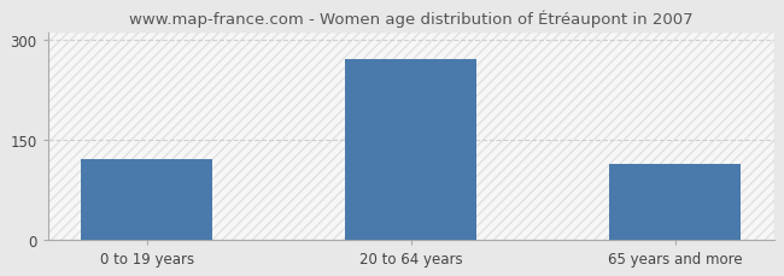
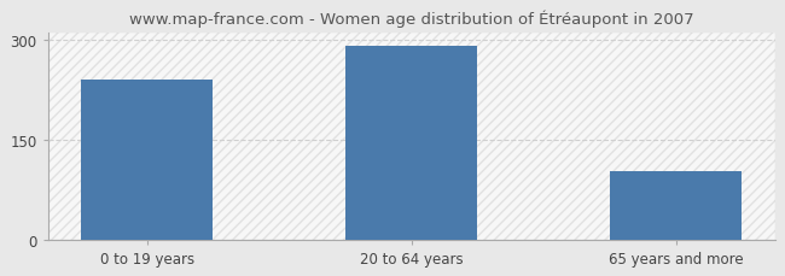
0 to 19 years: 120 -> 240
20 to 64 years: 271 -> 290
65 years and more: 114 -> 102
